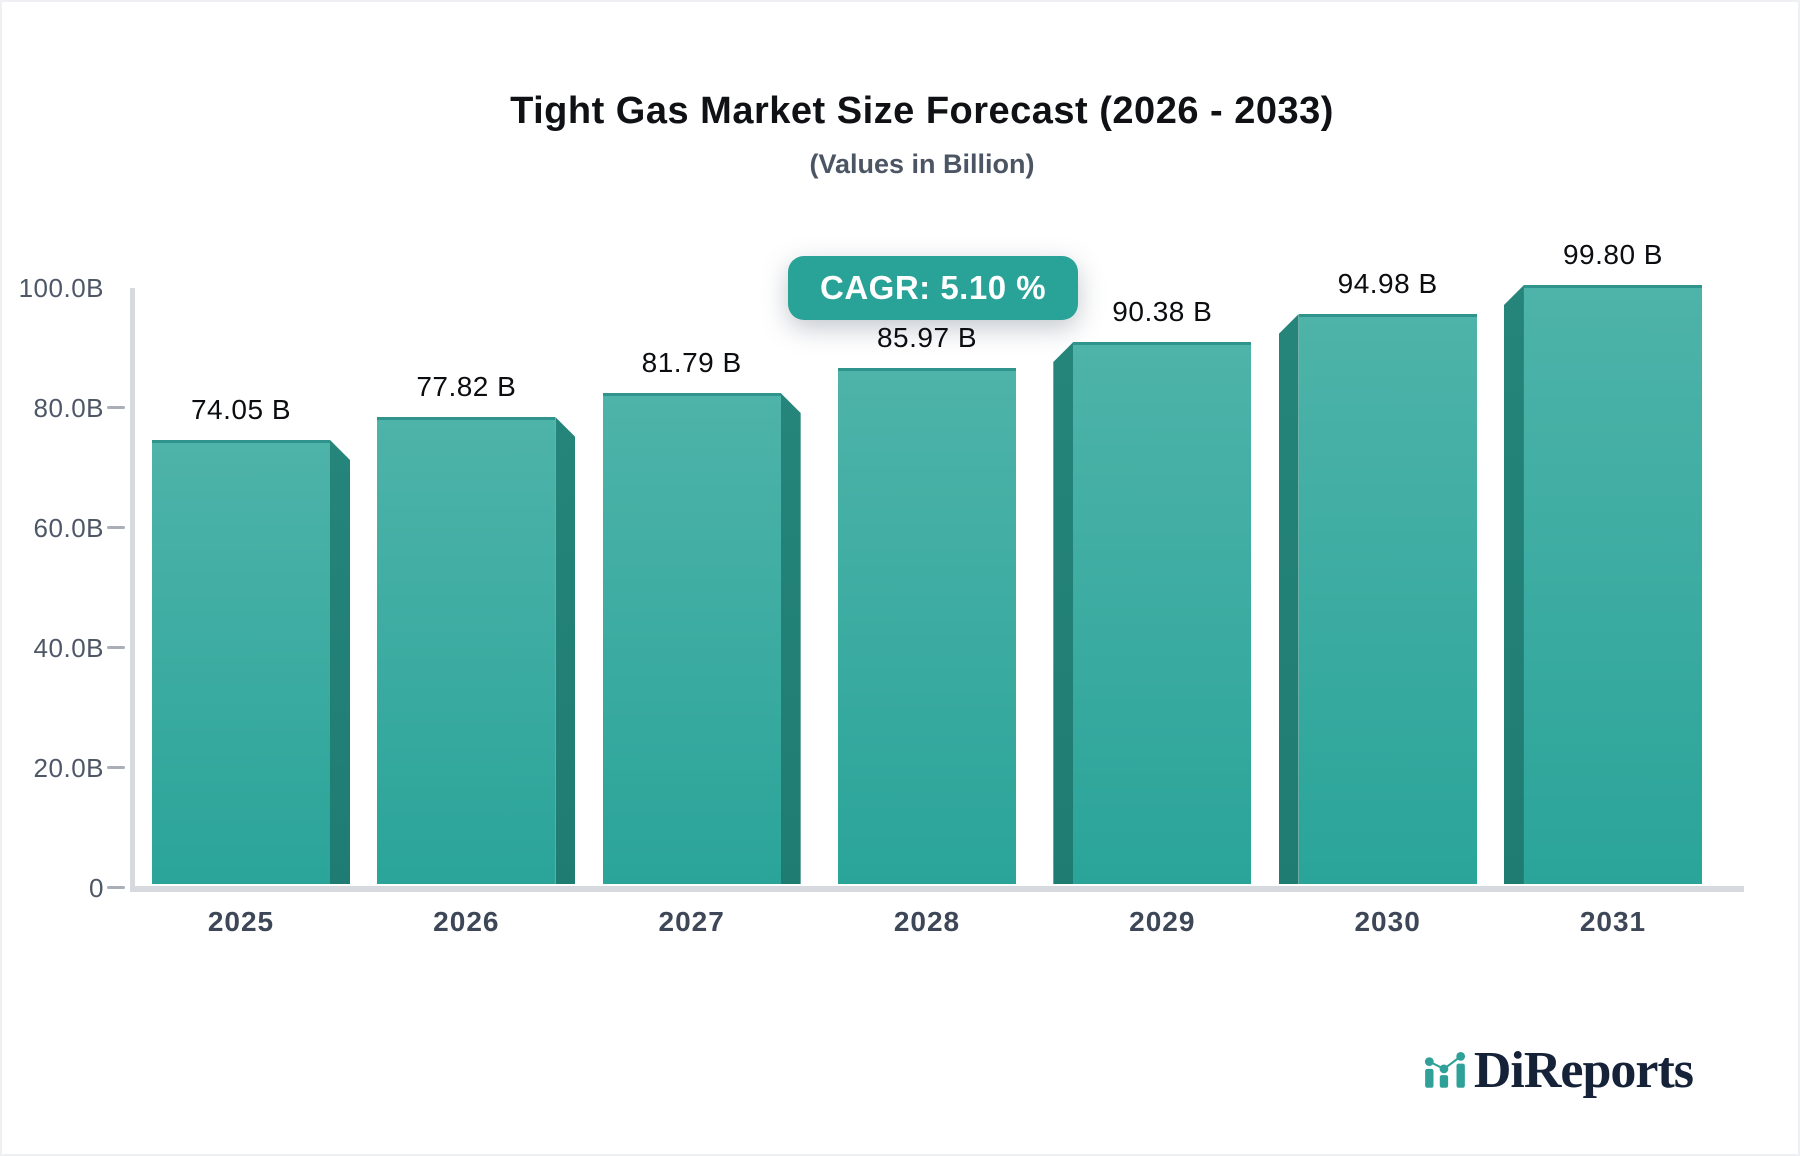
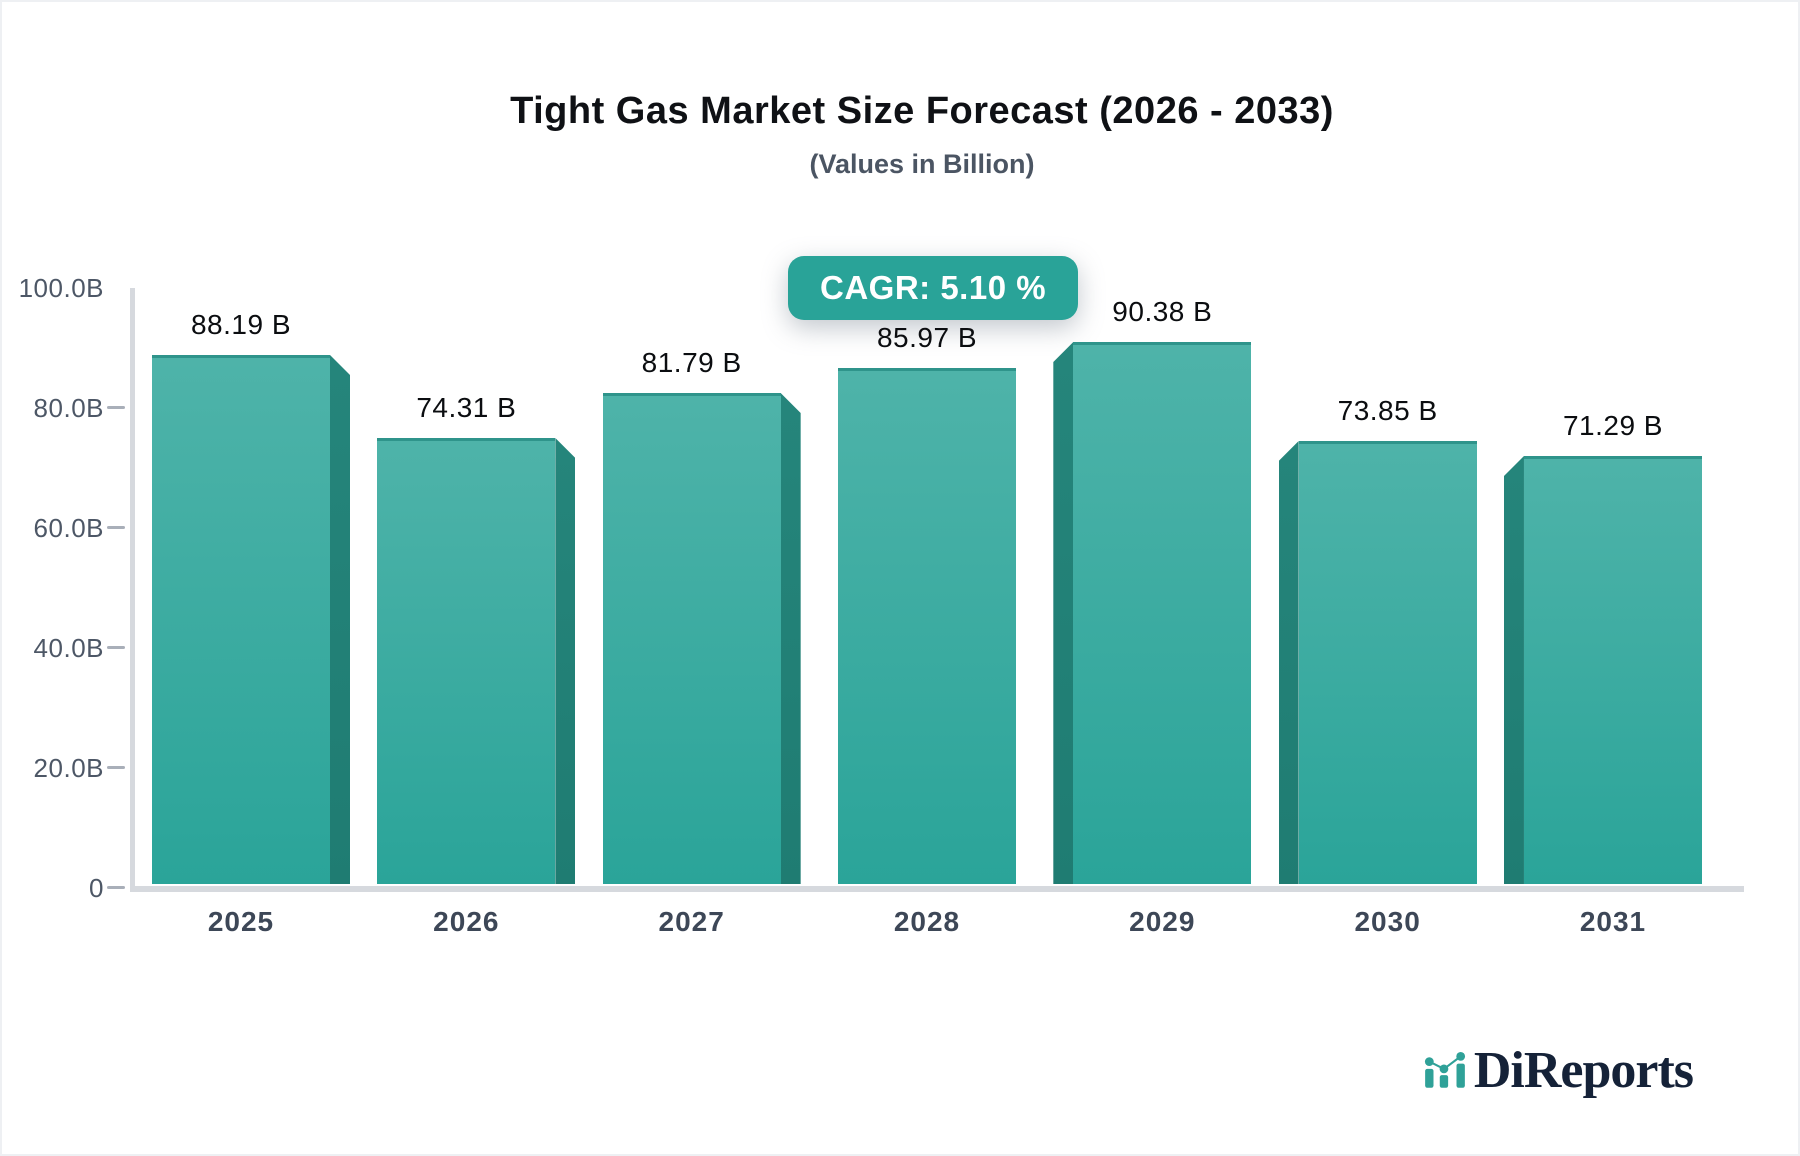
2025: 74.05 -> 88.19
2026: 77.82 -> 74.31
2030: 94.98 -> 73.85
2031: 99.80 -> 71.29
